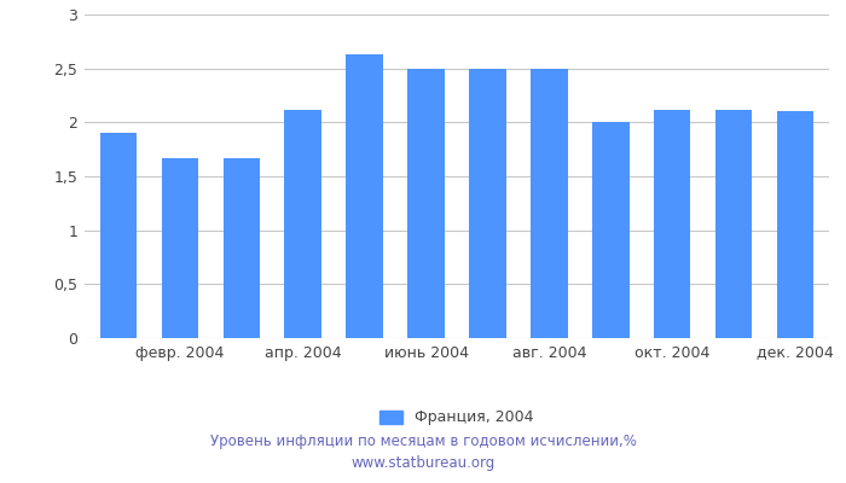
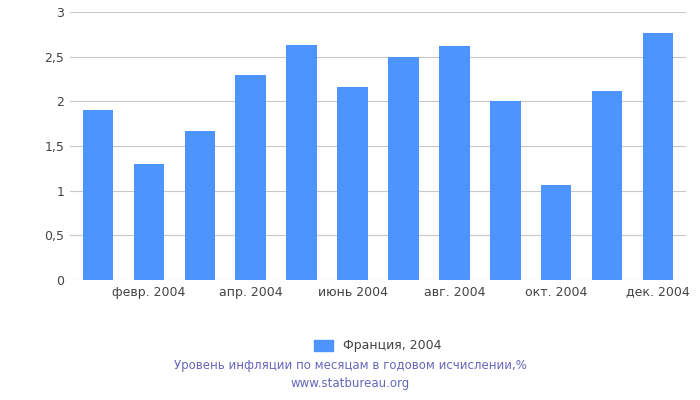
февр. 2004: 1,67 -> 1,30
апр. 2004: 2,12 -> 2,30
июнь 2004: 2,50 -> 2,16
авг. 2004: 2,50 -> 2,62
окт. 2004: 2,12 -> 1,06
дек. 2004: 2,11 -> 2,76
